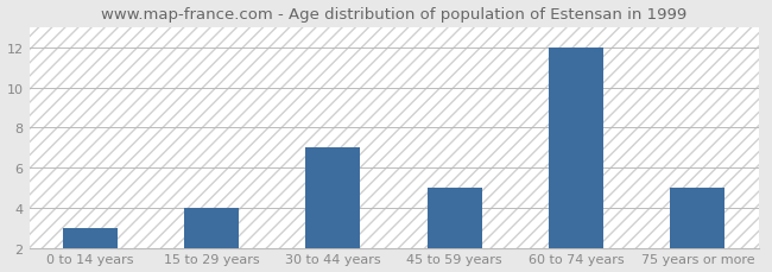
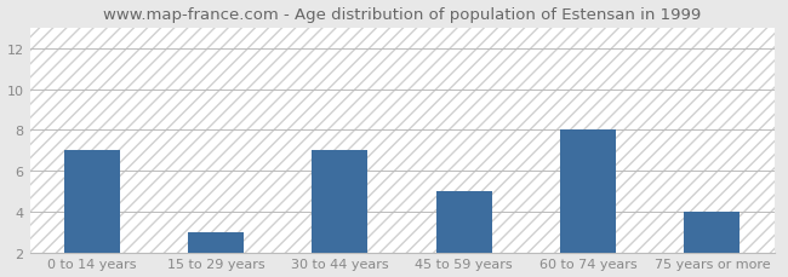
0 to 14 years: 3 -> 7
15 to 29 years: 4 -> 3
60 to 74 years: 12 -> 8
75 years or more: 5 -> 4
